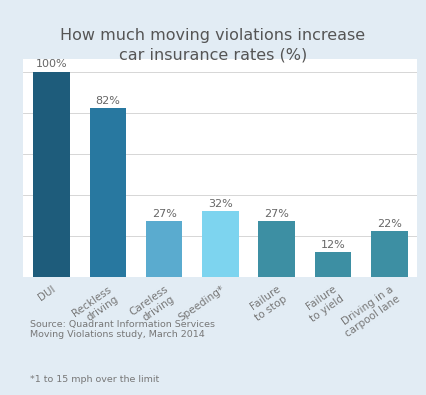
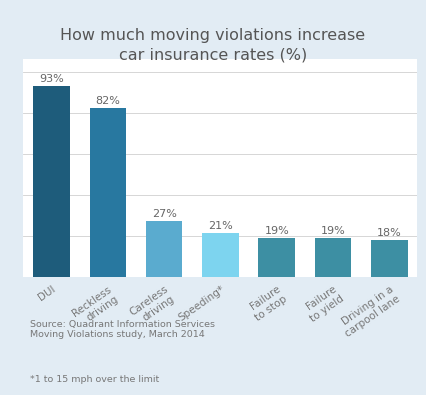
DUI: 100% -> 93%
Speeding*: 32% -> 21%
Failure to stop: 27% -> 19%
Failure to yield: 12% -> 19%
Driving in a carpool lane: 22% -> 18%
